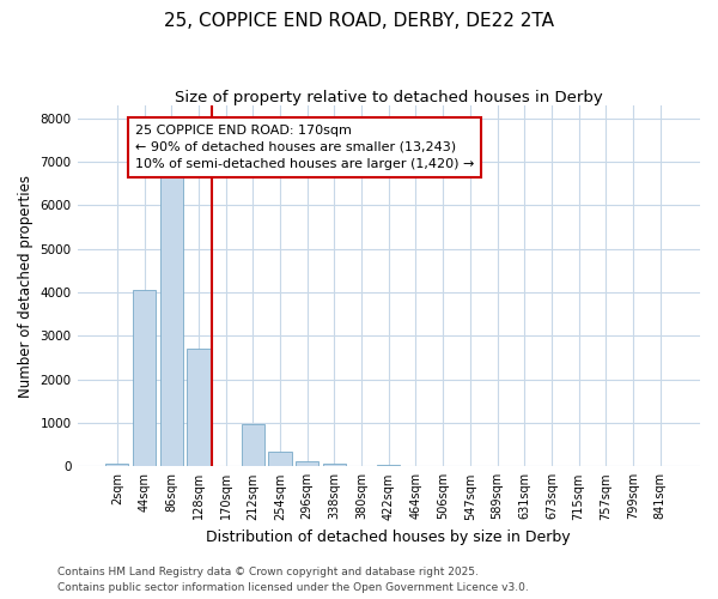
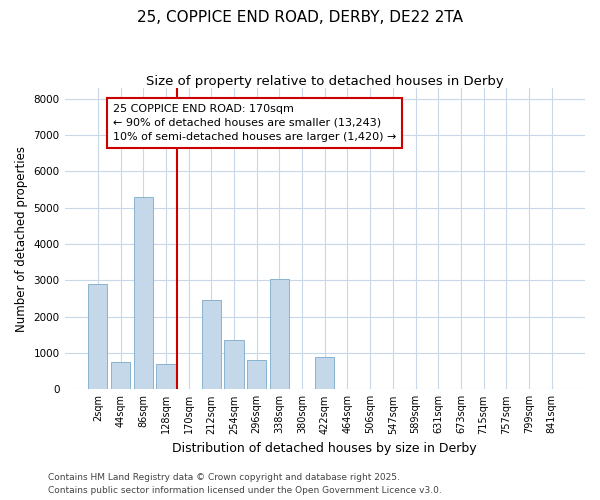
2sqm: 50 -> 2900
44sqm: 4050 -> 750
86sqm: 6650 -> 5300
128sqm: 2700 -> 700
212sqm: 970 -> 2450
254sqm: 340 -> 1350
296sqm: 130 -> 800
338sqm: 50 -> 3050
422sqm: 30 -> 900
